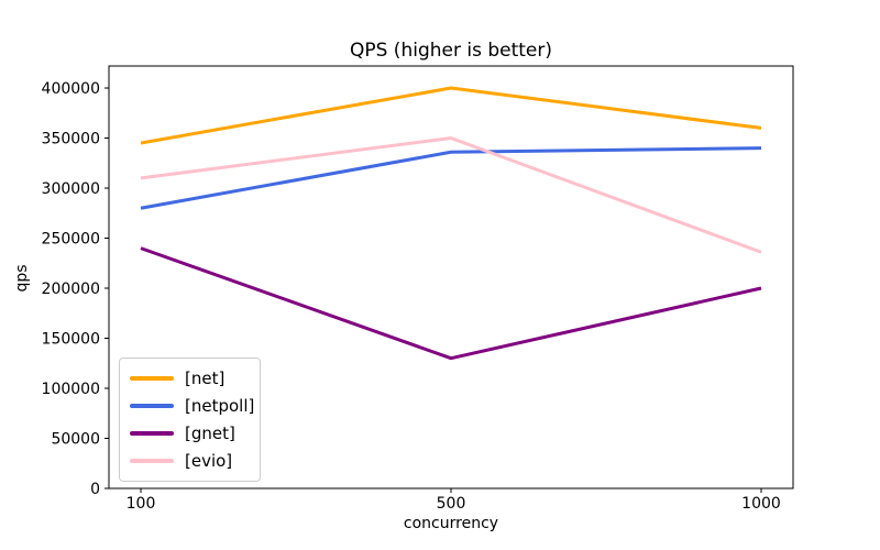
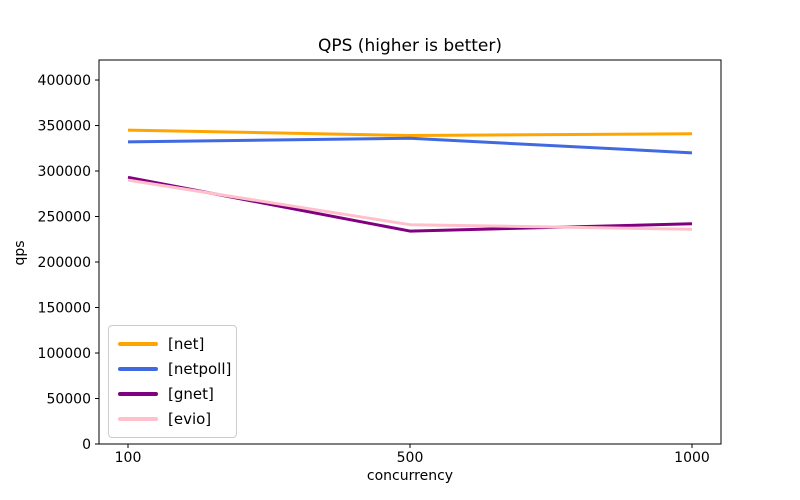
[netpoll]/100: 280000 -> 330000
[gnet]/100: 240000 -> 290000
[evio]/100: 310000 -> 290000
[net]/500: 400000 -> 340000
[gnet]/500: 130000 -> 230000
[evio]/500: 350000 -> 240000
[net]/1000: 360000 -> 340000
[netpoll]/1000: 340000 -> 320000
[gnet]/1000: 200000 -> 240000
